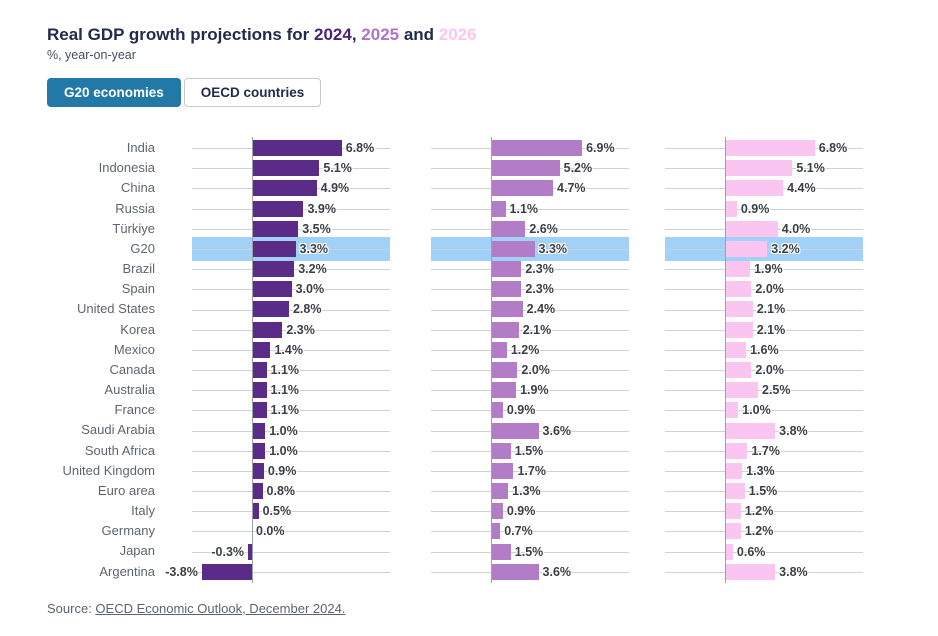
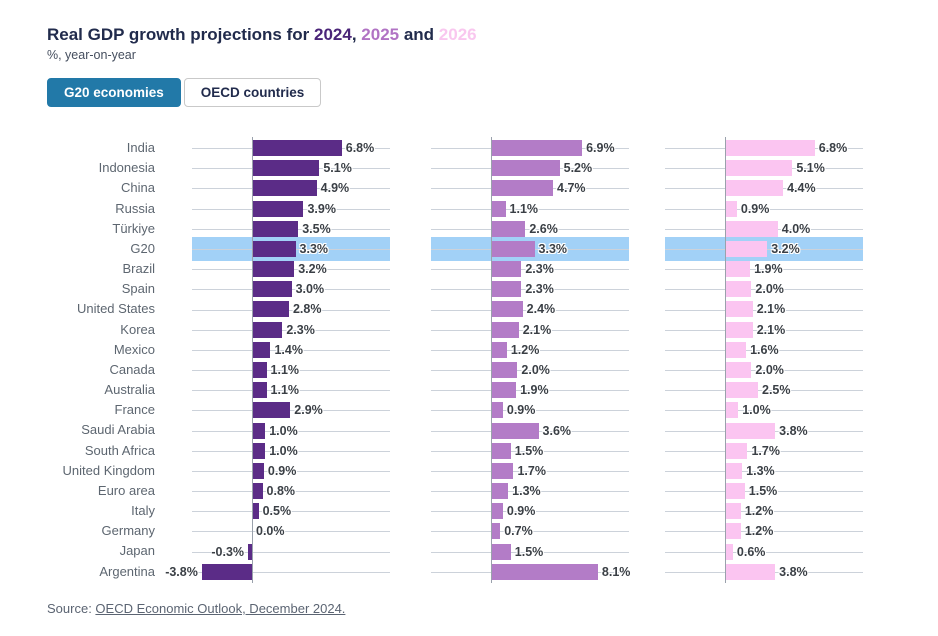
2024/France: 1.1% -> 2.9%
2025/Argentina: 3.6% -> 8.1%
